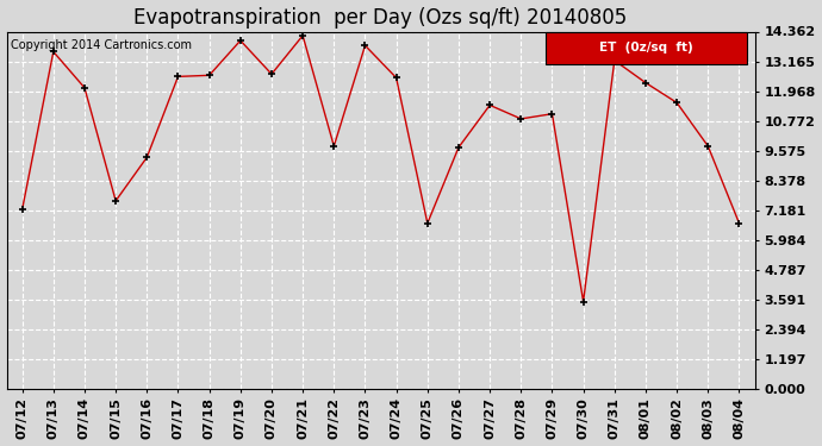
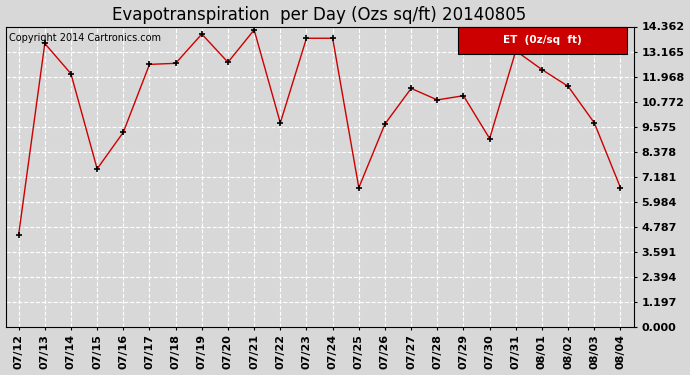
07/12: 7.20 -> 4.40
07/24: 12.50 -> 13.80
07/30: 3.50 -> 9.00
